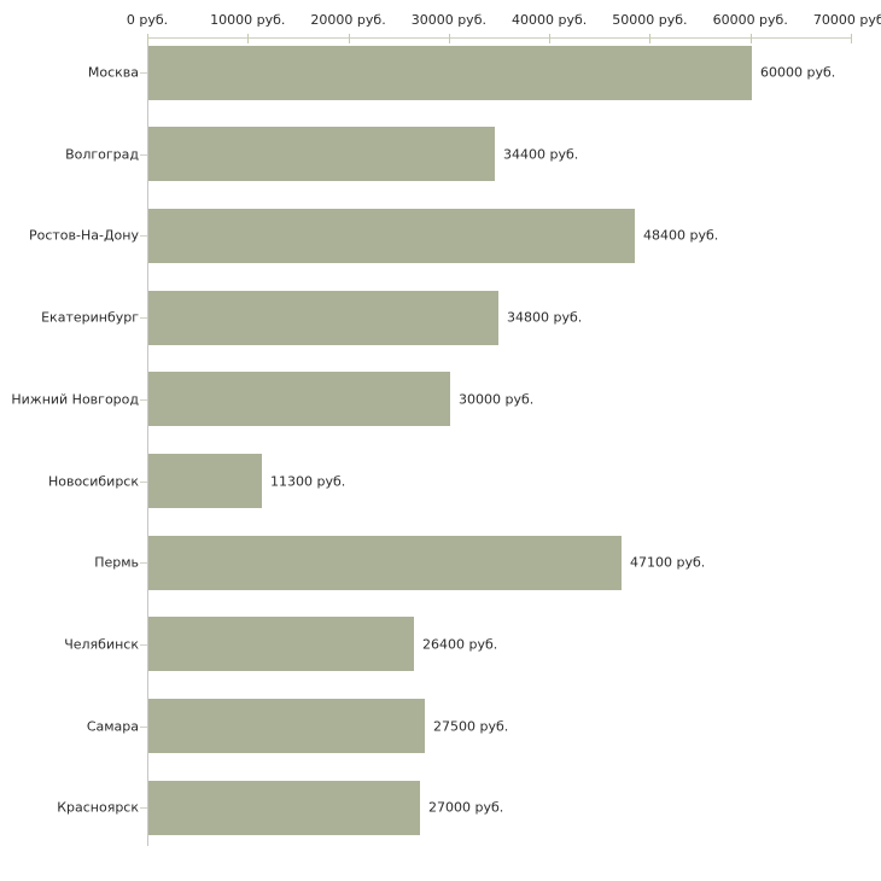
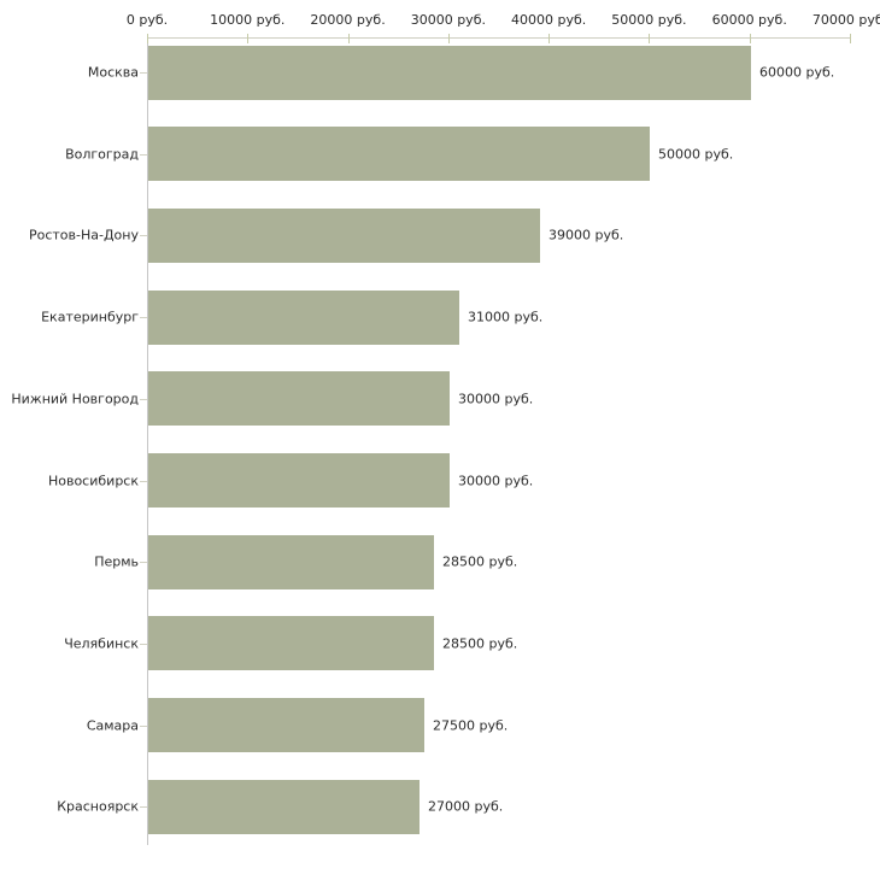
Волгоград: 34400 -> 50000
Ростов-На-Дону: 48400 -> 39000
Екатеринбург: 34800 -> 31000
Новосибирск: 11300 -> 30000
Пермь: 47100 -> 28500
Челябинск: 26400 -> 28500
